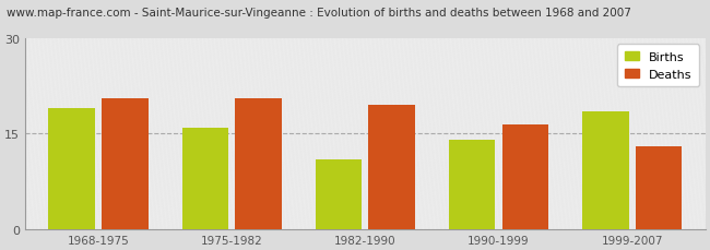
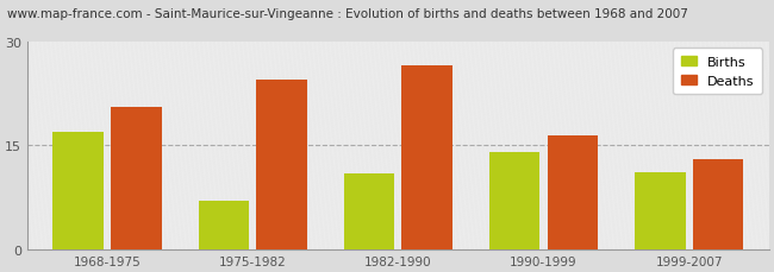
Births/1968-1975: 19.0 -> 17.0
Births/1975-1982: 16.0 -> 7.0
Deaths/1975-1982: 20.5 -> 24.4
Deaths/1982-1990: 19.5 -> 26.6
Births/1999-2007: 18.5 -> 11.2
